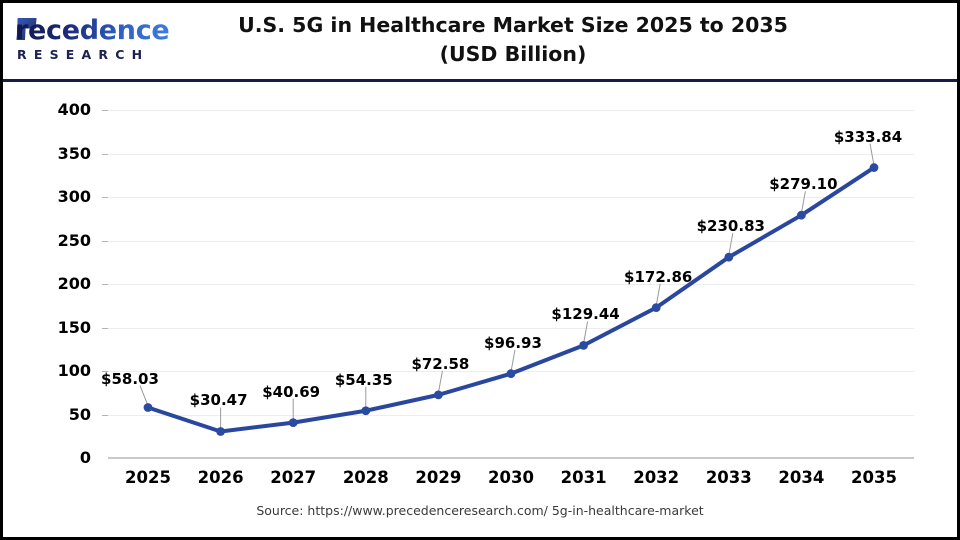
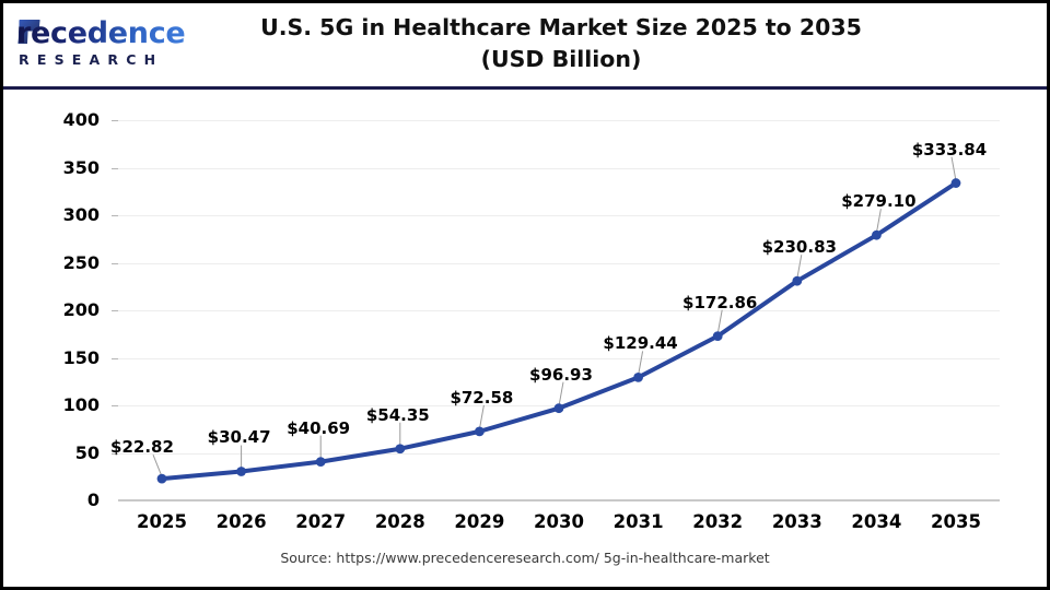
2025: $58.03 -> $22.82
